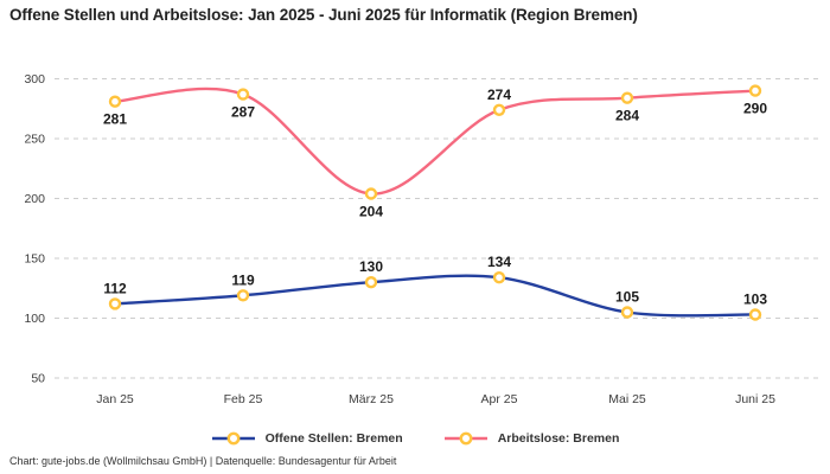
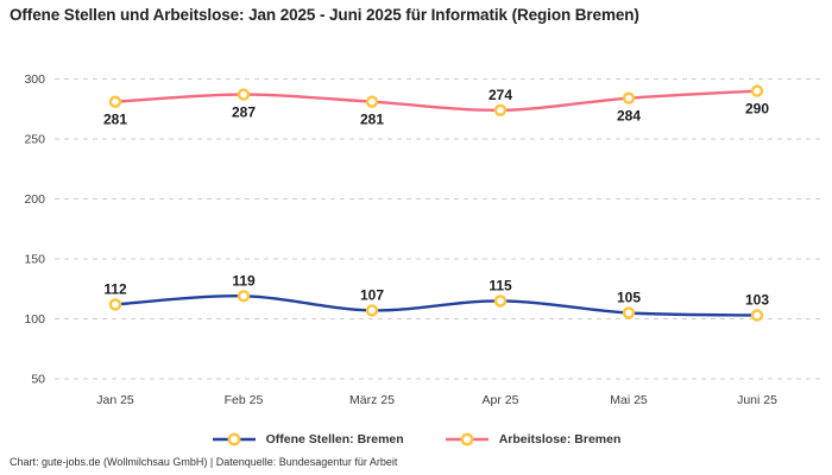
Offene Stellen: Bremen/März 25: 130 -> 107
Arbeitslose: Bremen/März 25: 204 -> 281
Offene Stellen: Bremen/Apr 25: 134 -> 115
